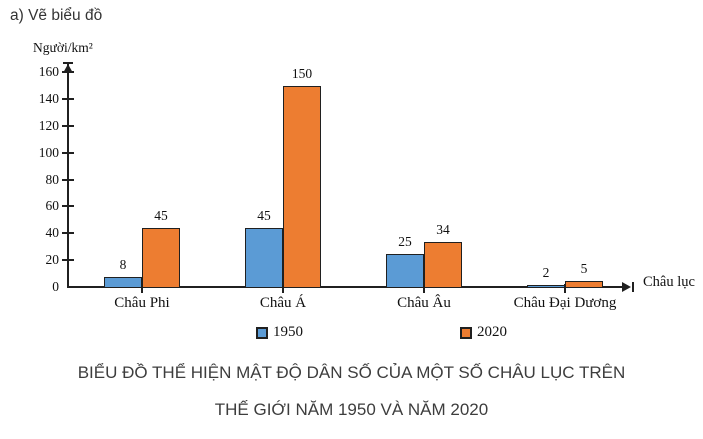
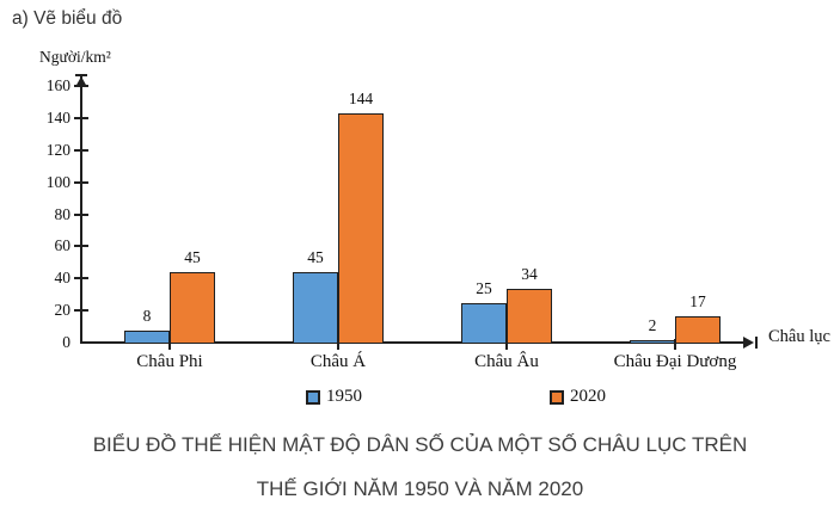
2020/Châu Á: 150 -> 144
2020/Châu Đại Dương: 5 -> 17
